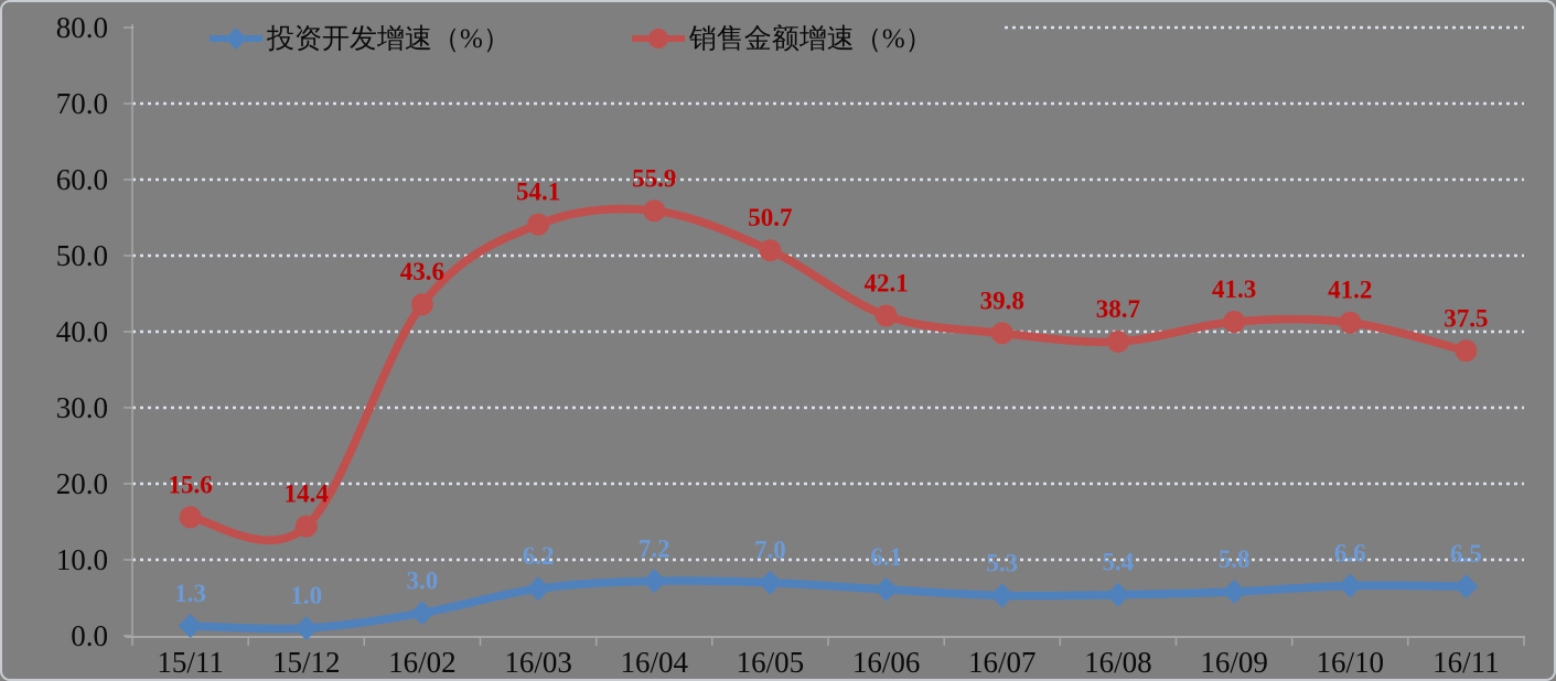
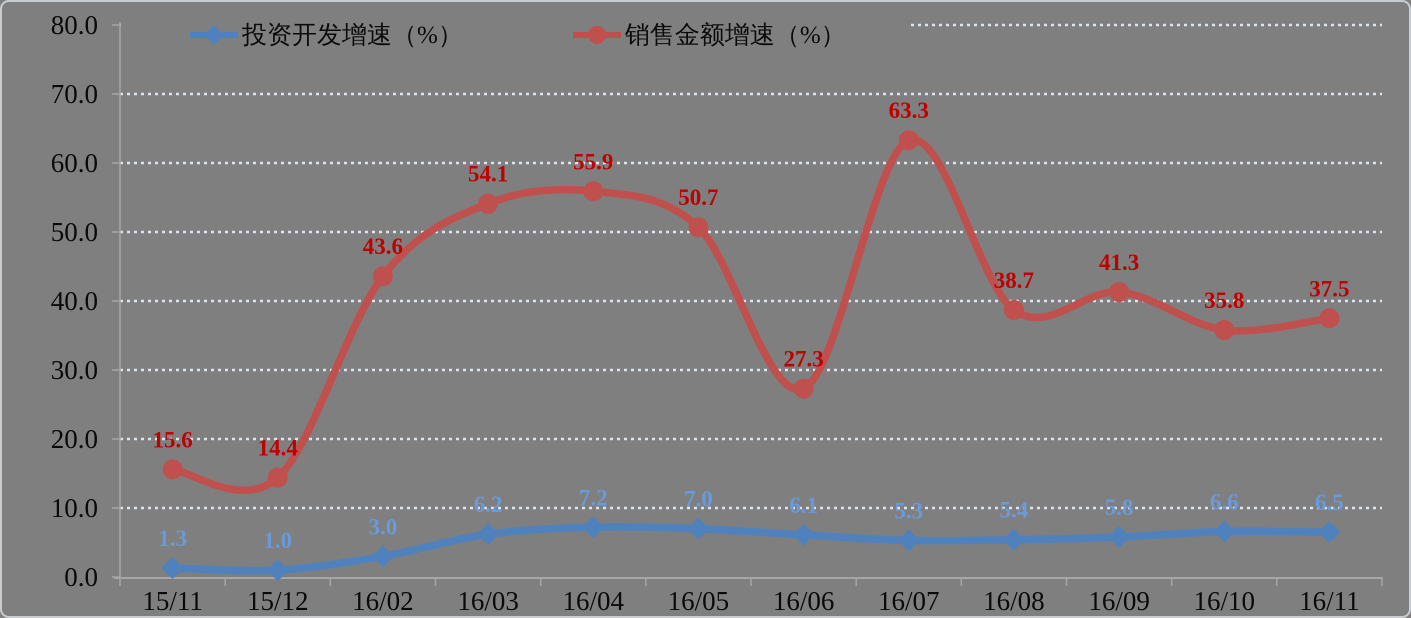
销售金额增速（%）/16/06: 42.1 -> 27.3
销售金额增速（%）/16/07: 39.8 -> 63.3
销售金额增速（%）/16/10: 41.2 -> 35.8
